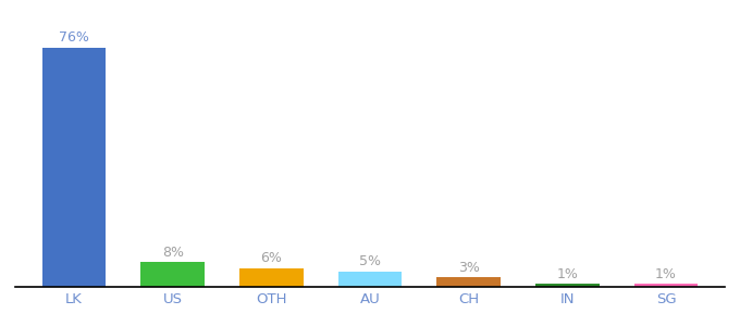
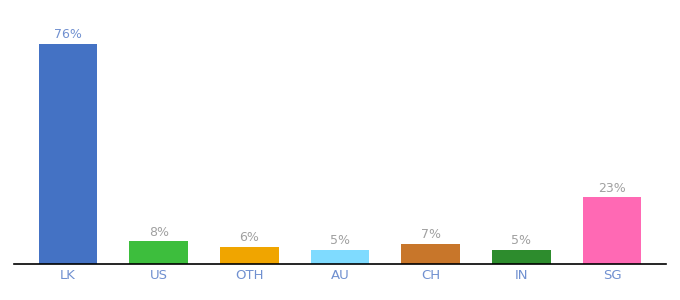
CH: 3% -> 7%
IN: 1% -> 5%
SG: 1% -> 23%
